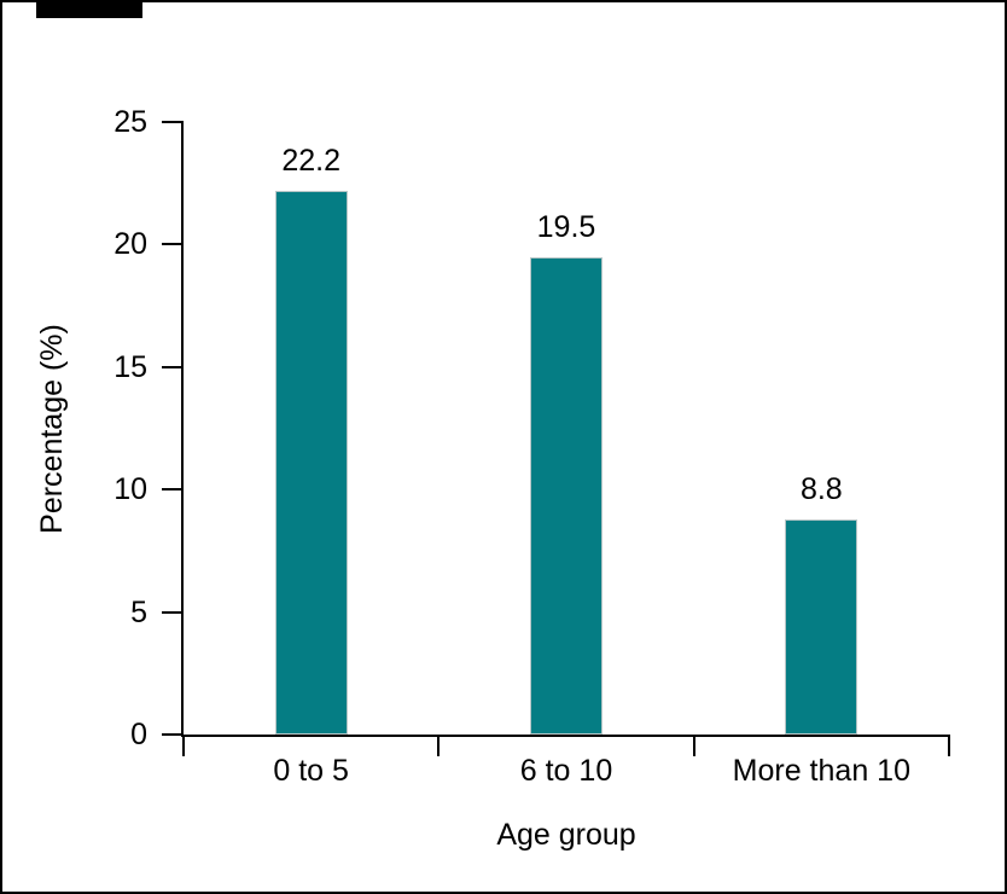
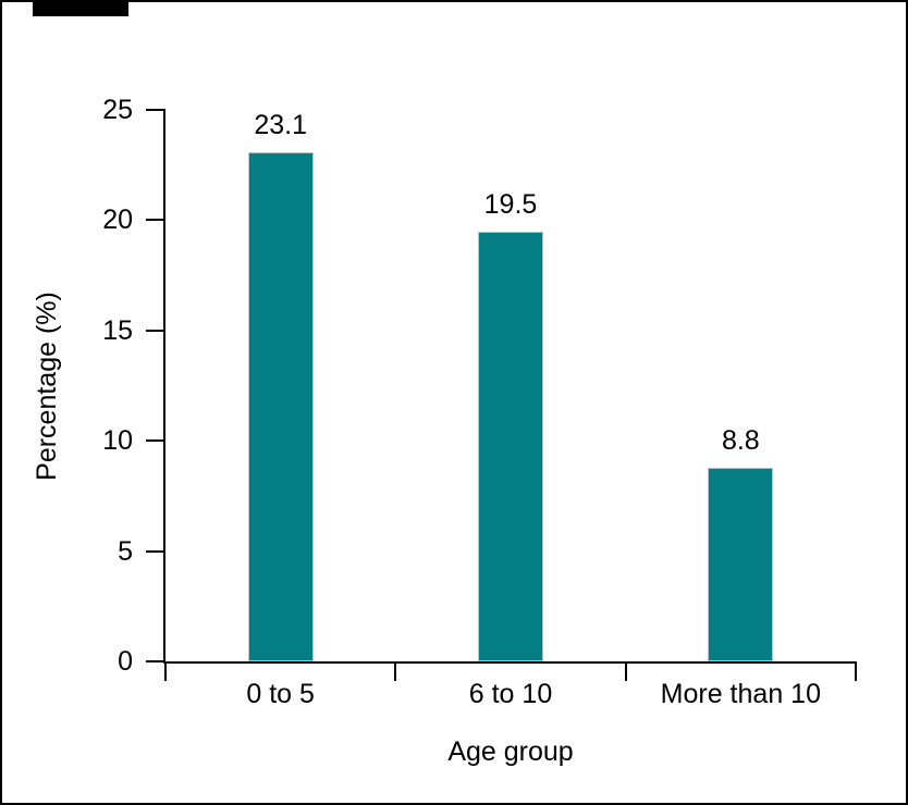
0 to 5: 22.2 -> 23.1
